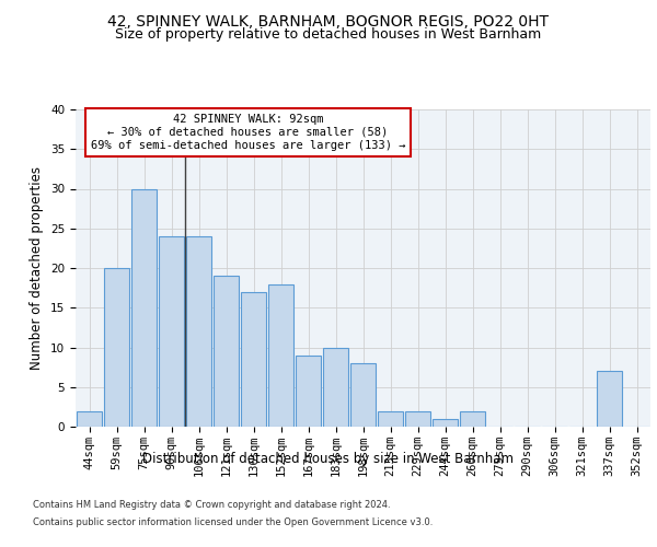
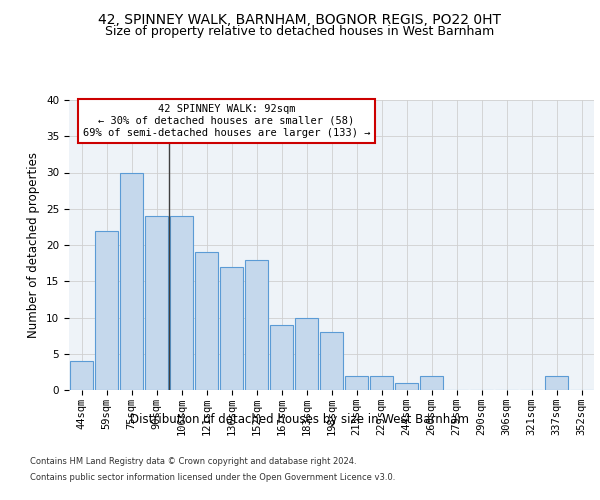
44sqm: 2 -> 4
59sqm: 20 -> 22
337sqm: 7 -> 2
